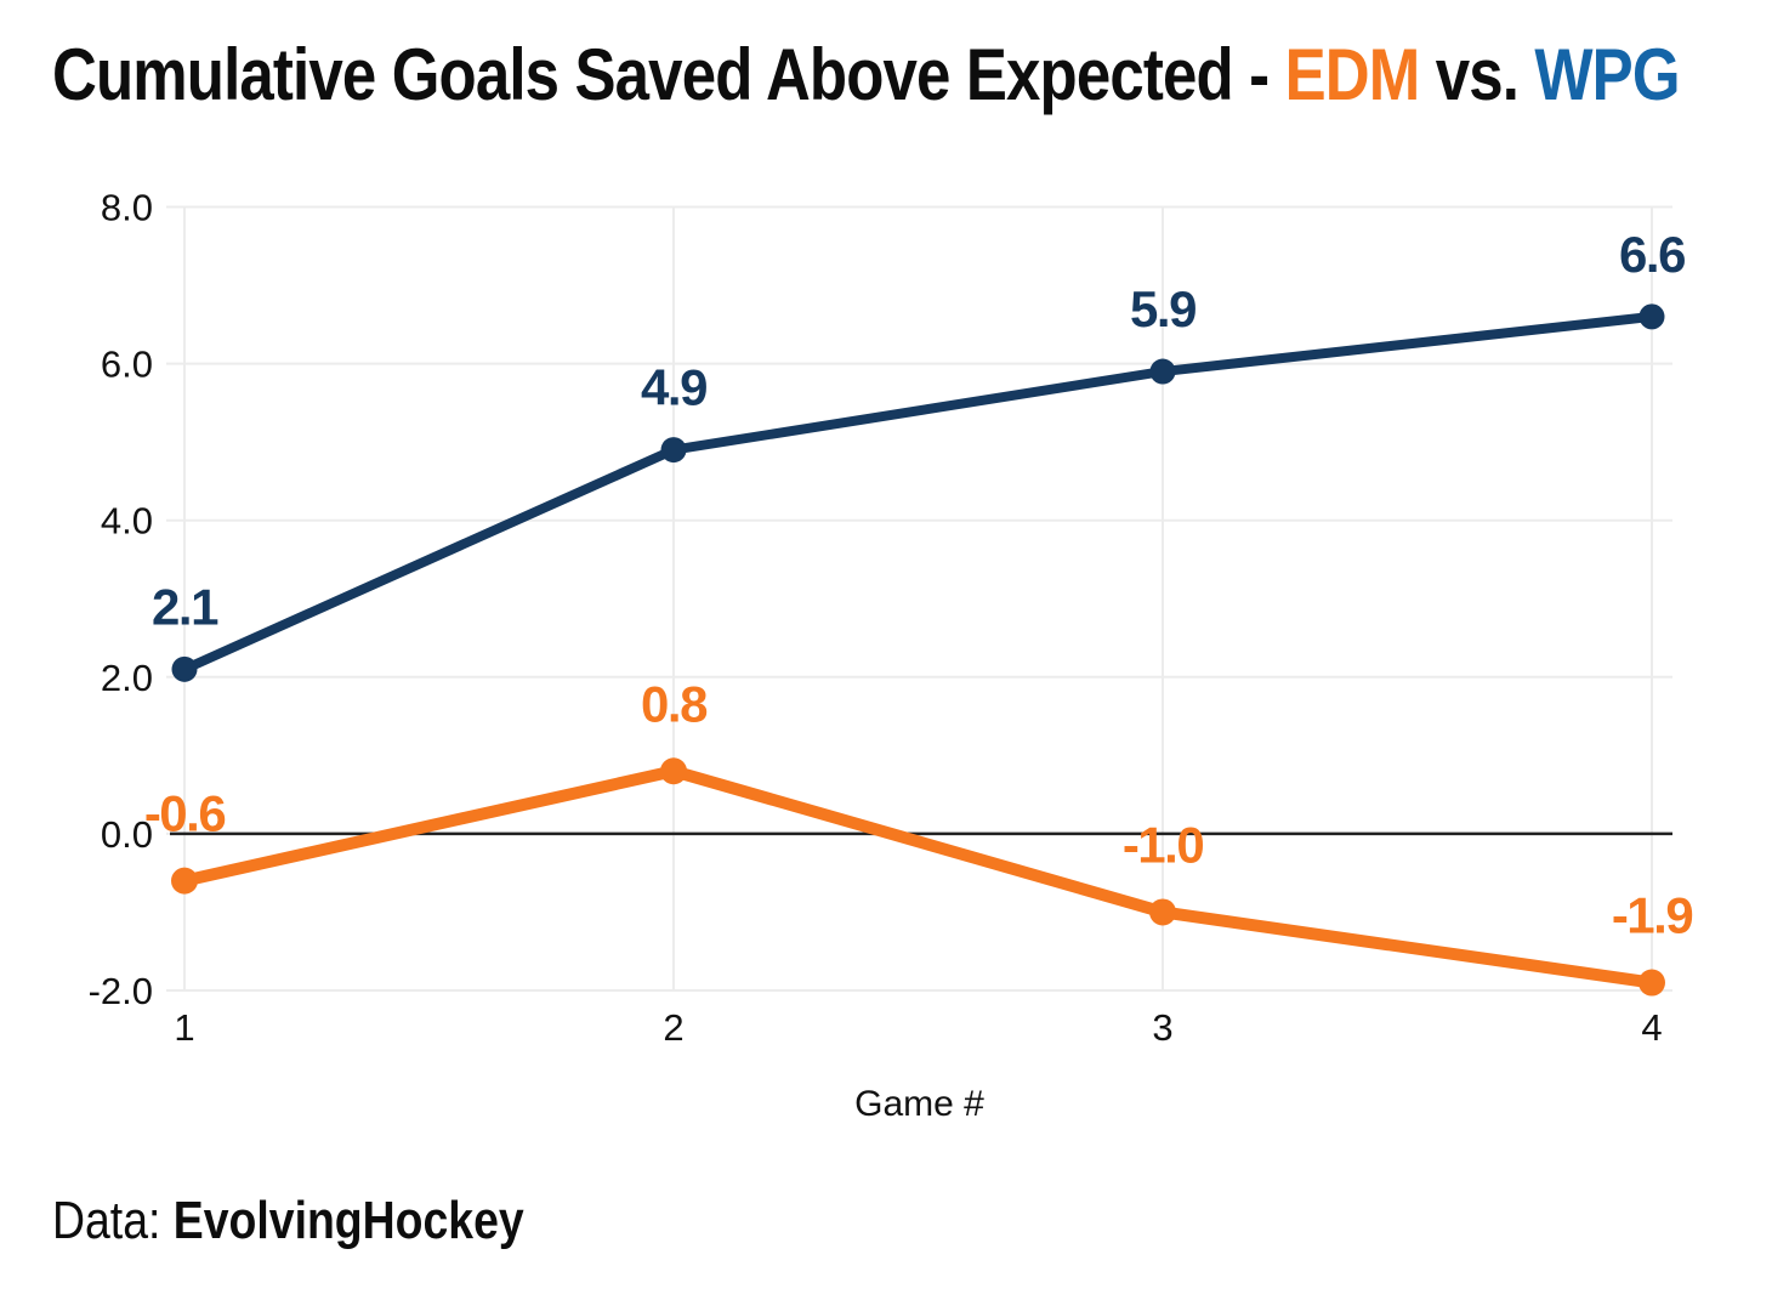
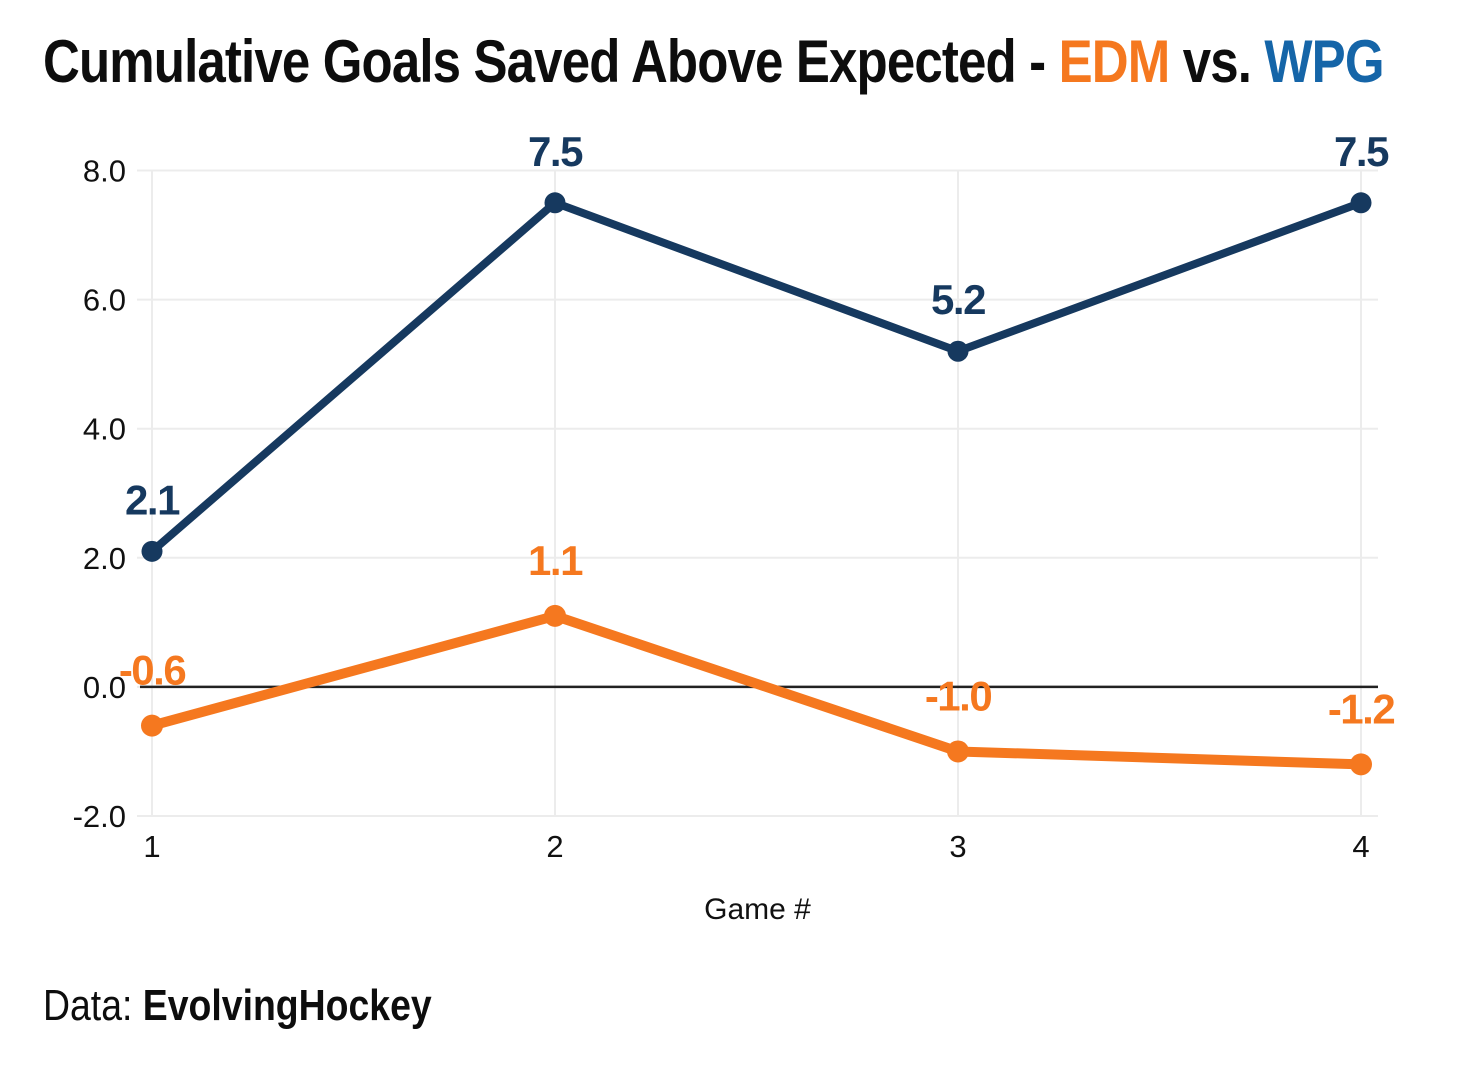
WPG/2: 4.9 -> 7.5
EDM/2: 0.8 -> 1.1
WPG/3: 5.9 -> 5.2
WPG/4: 6.6 -> 7.5
EDM/4: -1.9 -> -1.2
